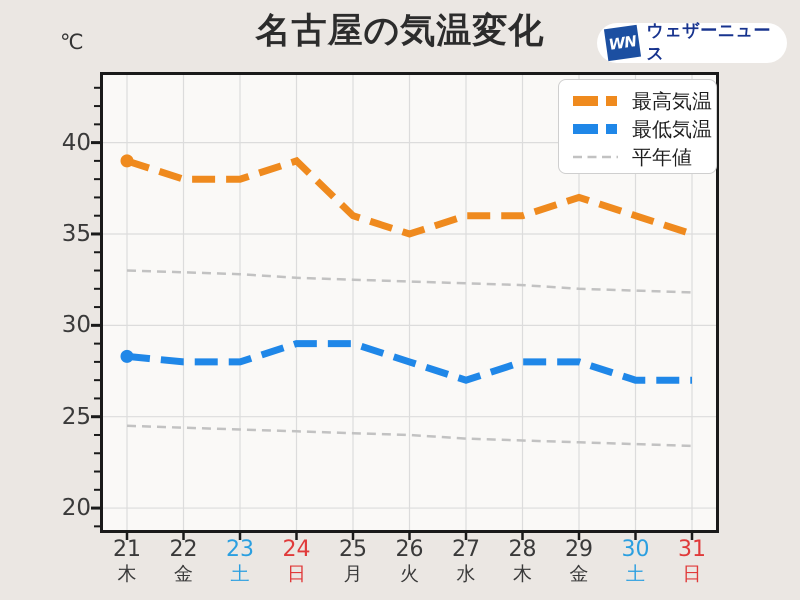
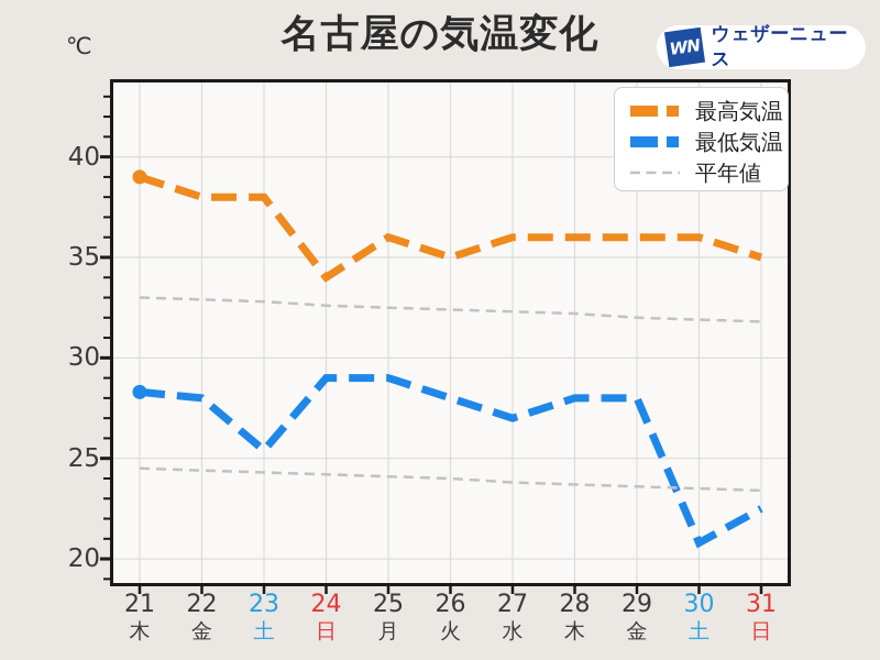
最低気温/23: 28.0 -> 25.4
最高気温/24: 39 -> 34
最高気温/29: 37 -> 36
最低気温/30: 27.0 -> 20.8
最低気温/31: 27.0 -> 22.5
